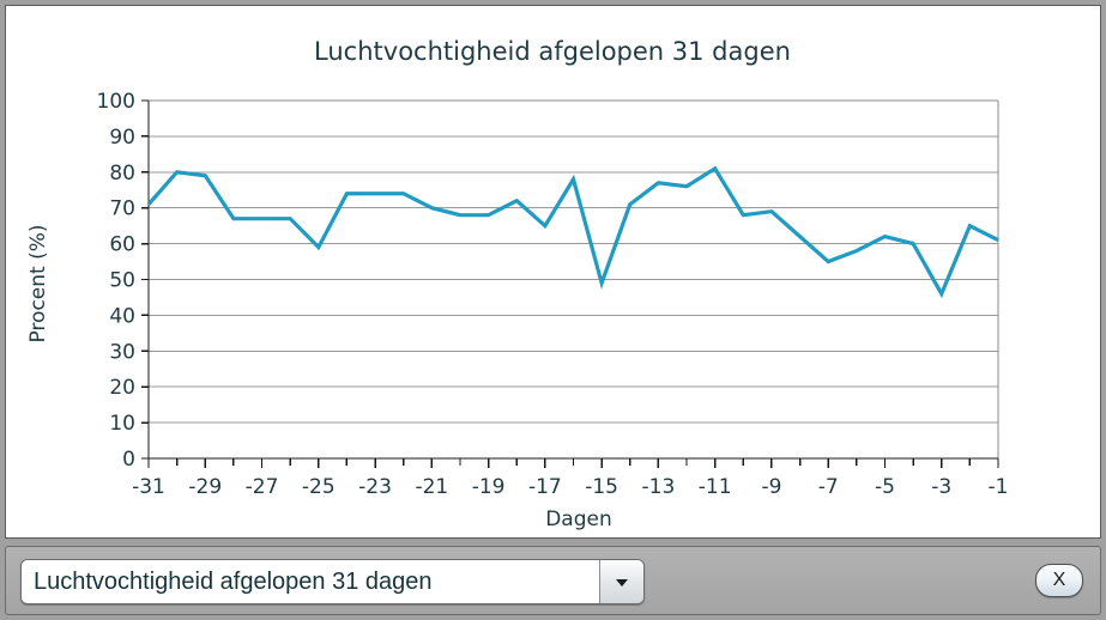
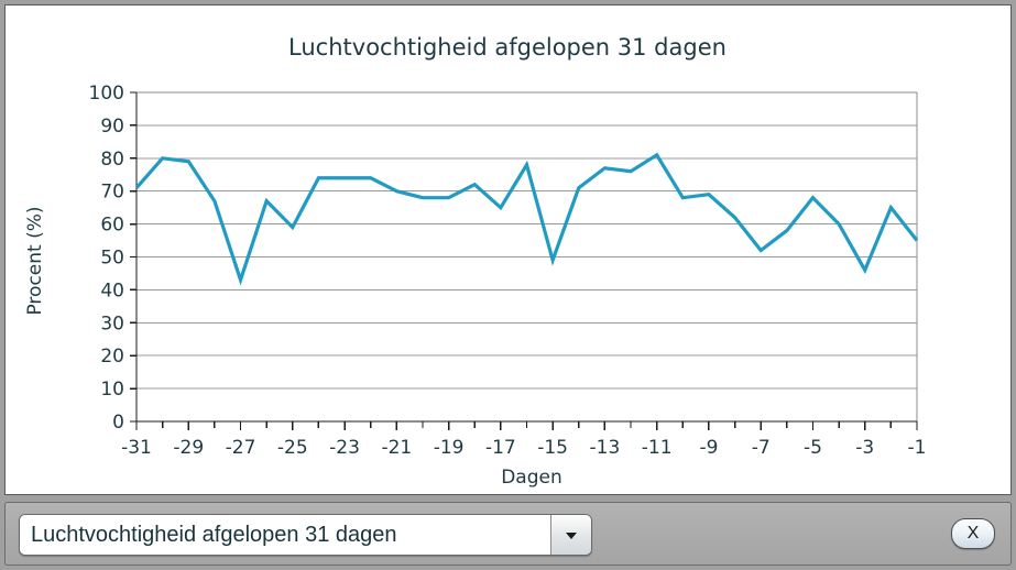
-27: 67 -> 43
-7: 55 -> 52
-5: 62 -> 68
-1: 61 -> 55
